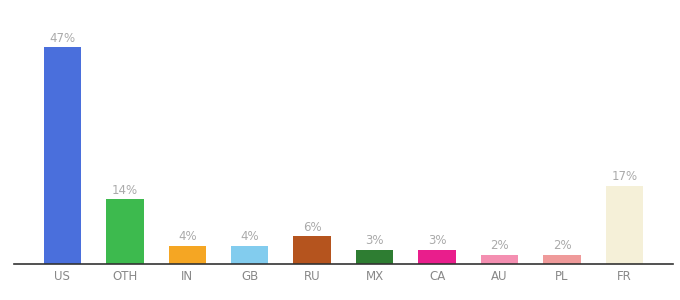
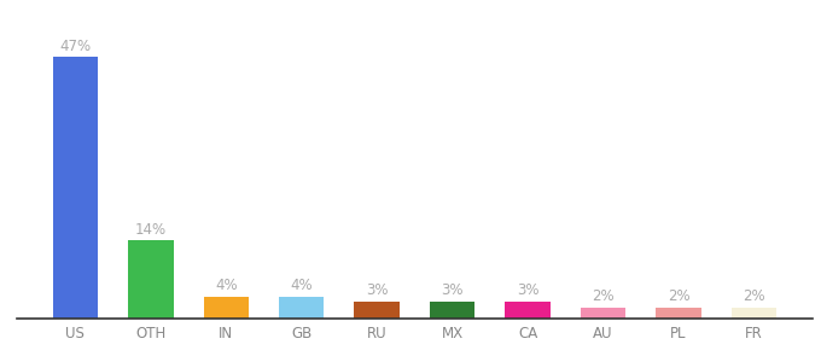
RU: 6% -> 3%
FR: 17% -> 2%
